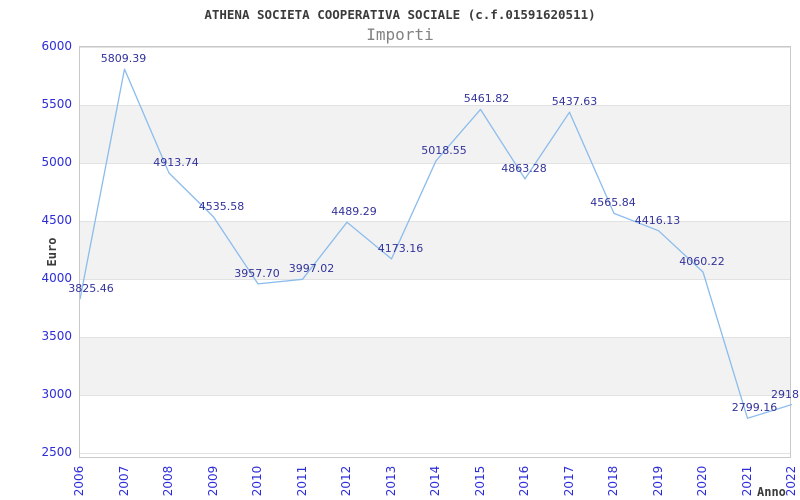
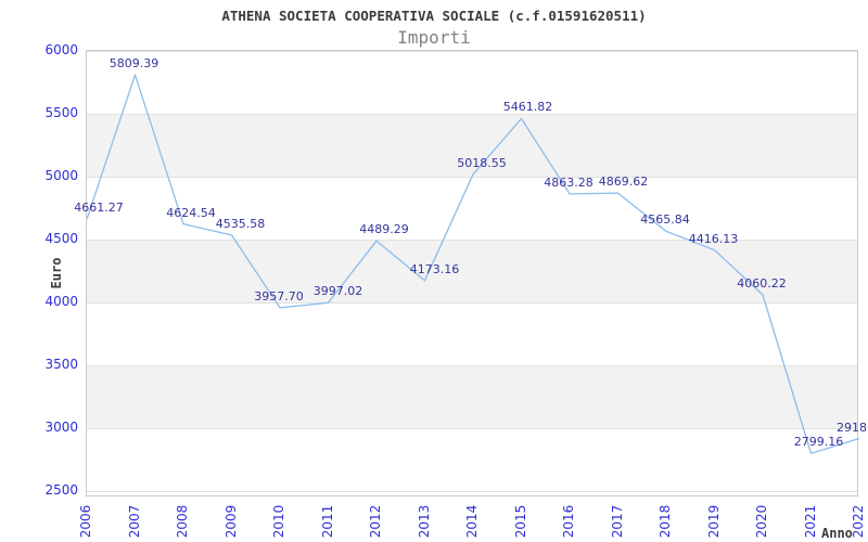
2006: 3825.46 -> 4661.27
2008: 4913.74 -> 4624.54
2017: 5437.63 -> 4869.62
